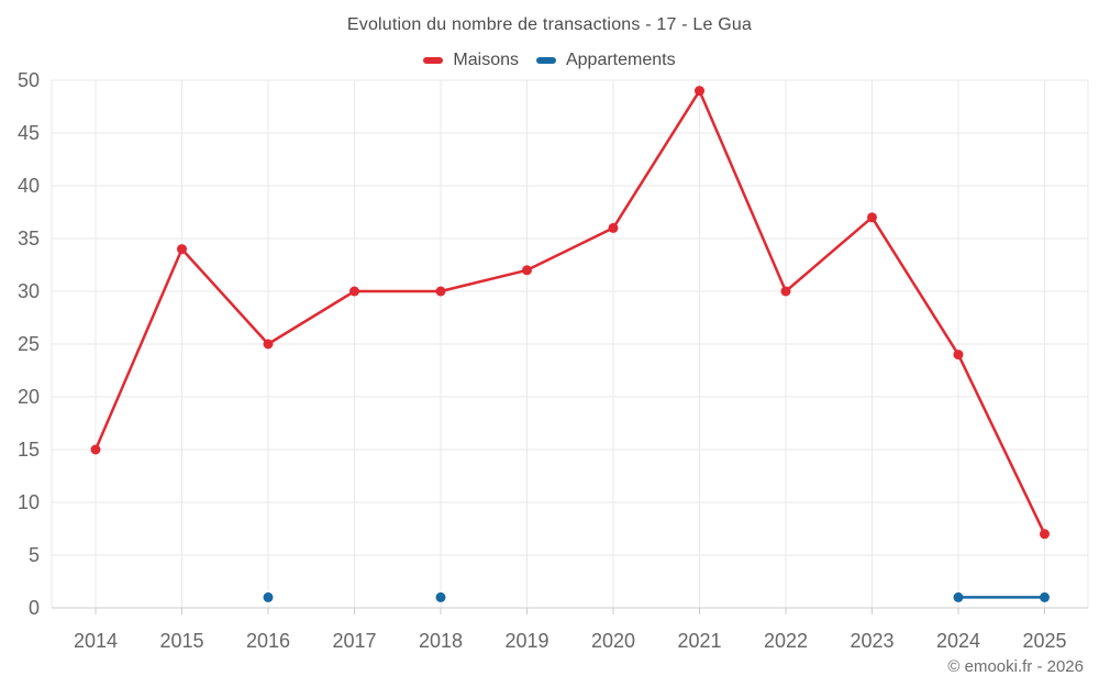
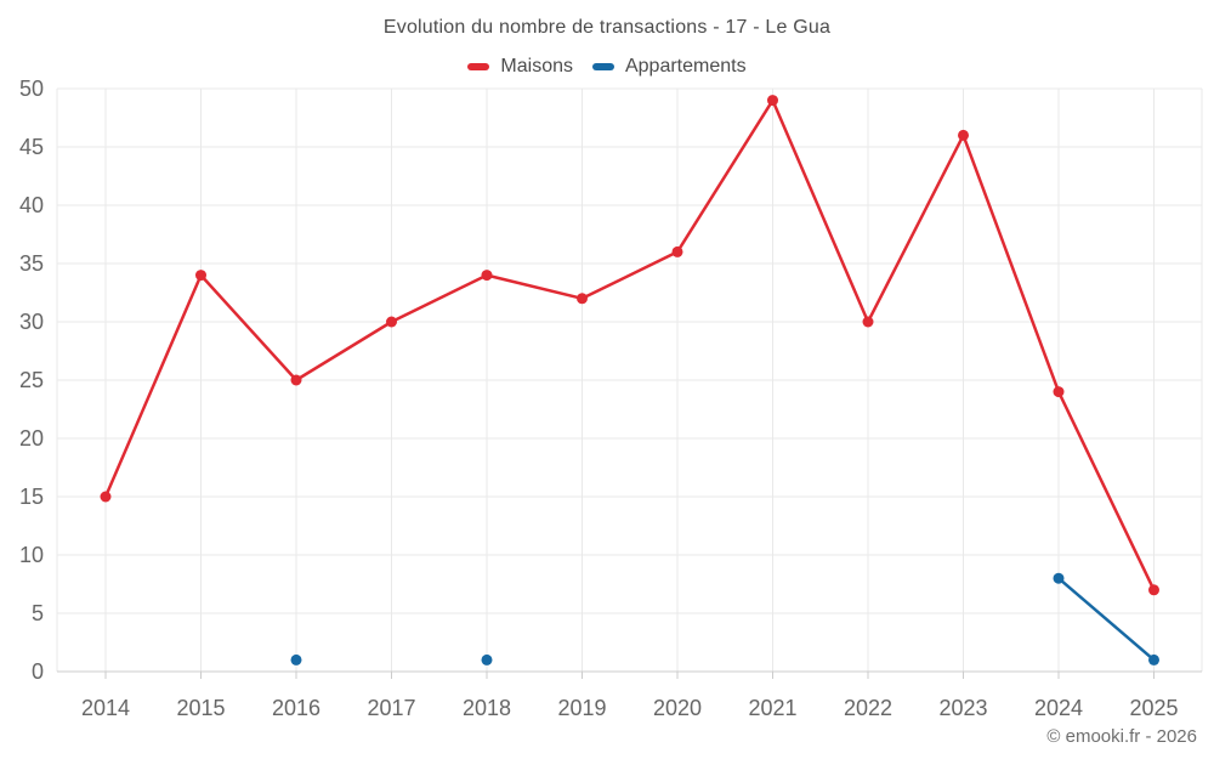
Maisons/2018: 30 -> 34
Maisons/2023: 37 -> 46
Appartements/2024: 1 -> 8
